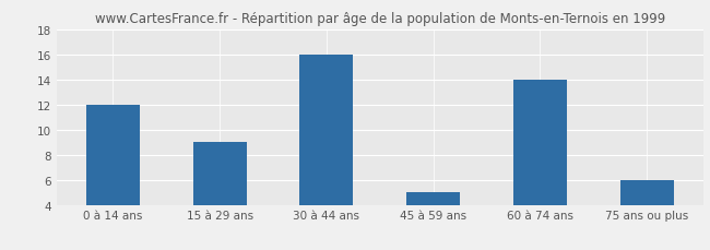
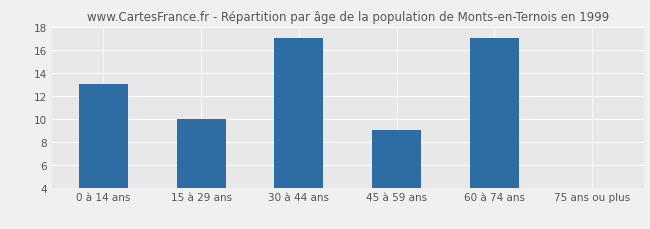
0 à 14 ans: 12 -> 13
15 à 29 ans: 9 -> 10
30 à 44 ans: 16 -> 17
45 à 59 ans: 5 -> 9
60 à 74 ans: 14 -> 17
75 ans ou plus: 6 -> 4
